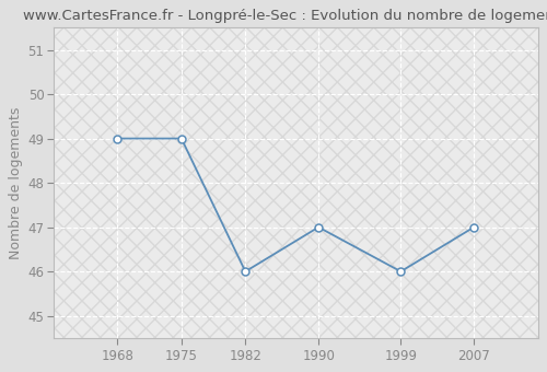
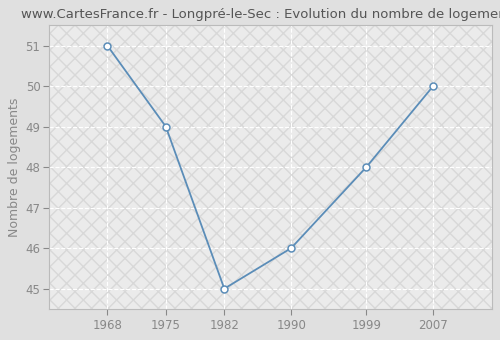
1968: 49 -> 51
1982: 46 -> 45
1990: 47 -> 46
1999: 46 -> 48
2007: 47 -> 50
